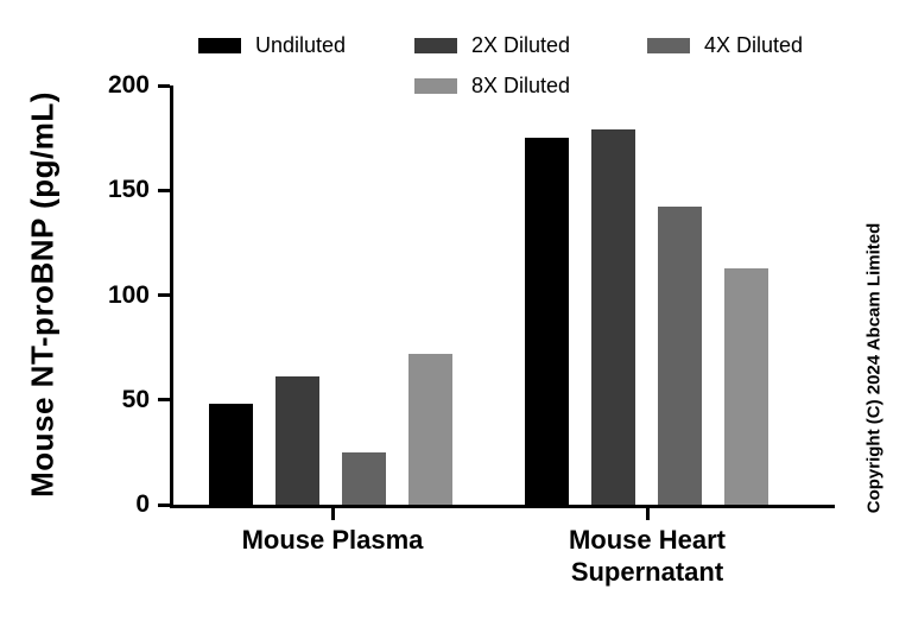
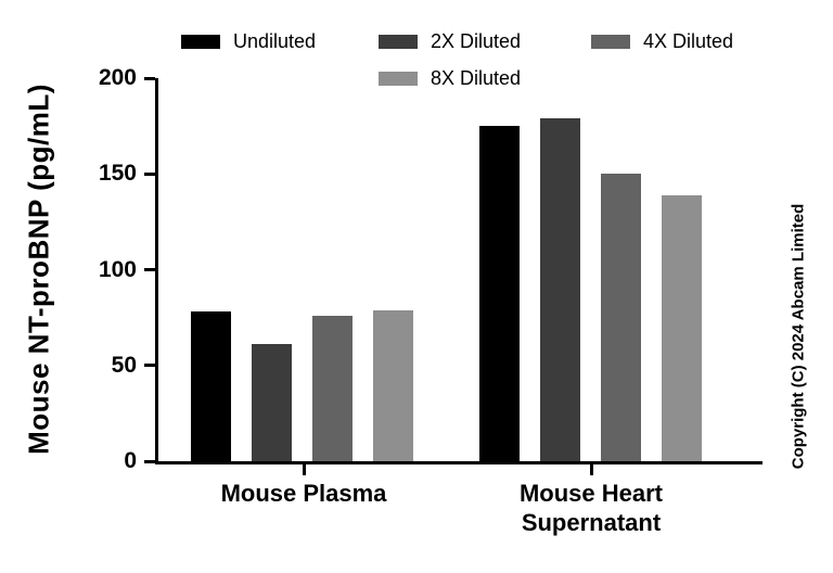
Undiluted/Mouse Plasma: 48 -> 78
4X Diluted/Mouse Plasma: 25 -> 76
8X Diluted/Mouse Plasma: 72 -> 79
4X Diluted/Mouse Heart Supernatant: 142 -> 150
8X Diluted/Mouse Heart Supernatant: 113 -> 139
